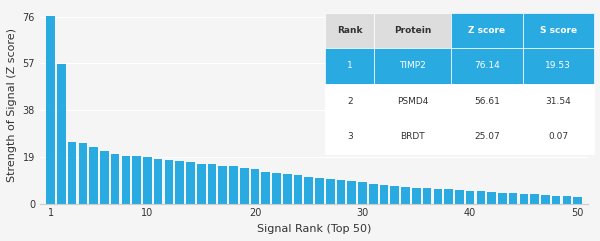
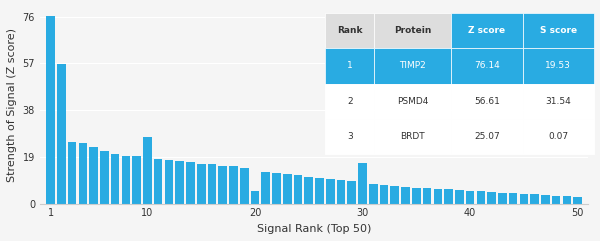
10: 18.8 -> 27.0
20: 14.0 -> 5.0
30: 9.0 -> 16.5
